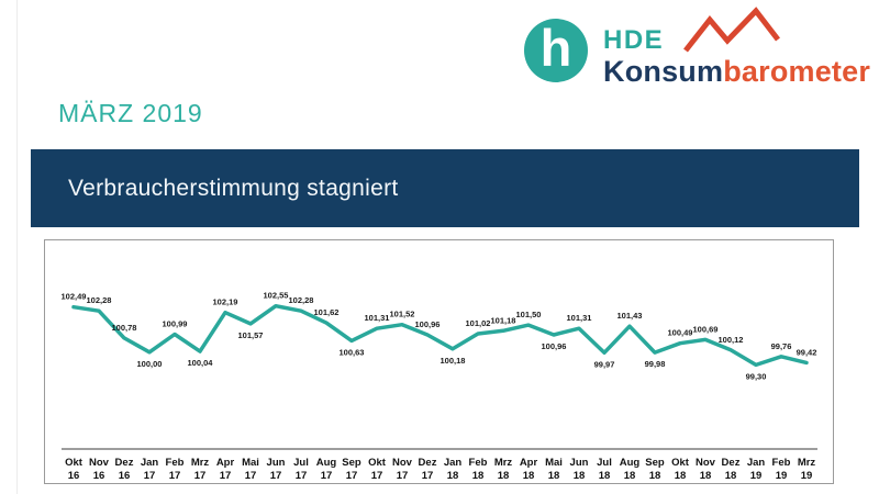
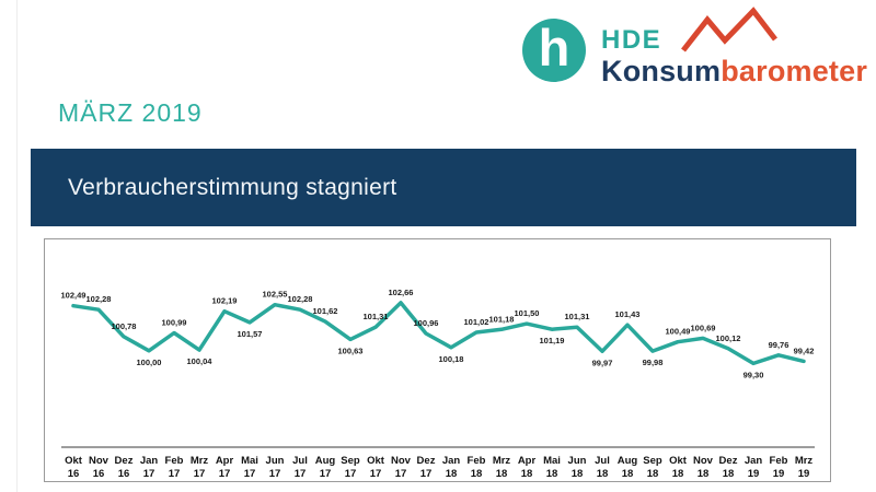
Nov 17: 101,52 -> 102,66
Mai 18: 100,96 -> 101,19
